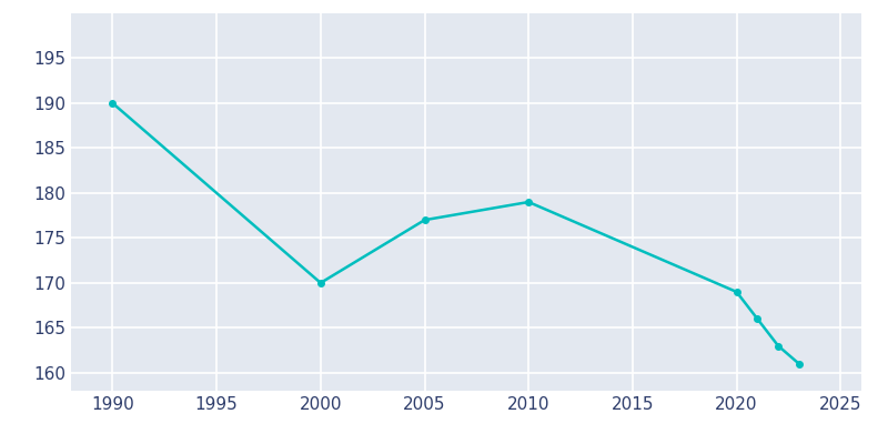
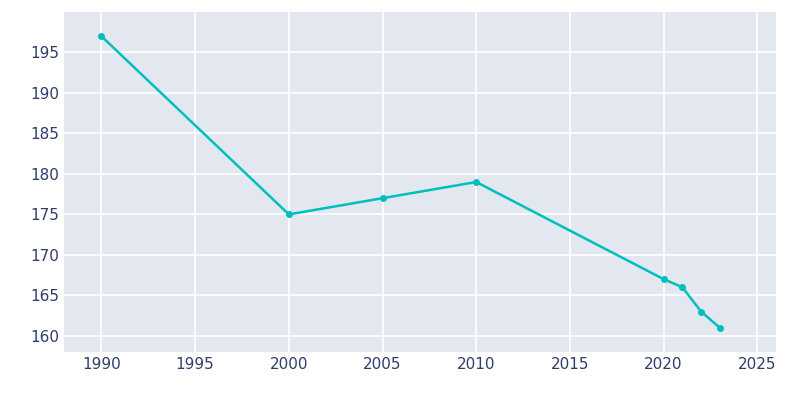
1990: 190 -> 197
2000: 170 -> 175
2020: 169 -> 167
